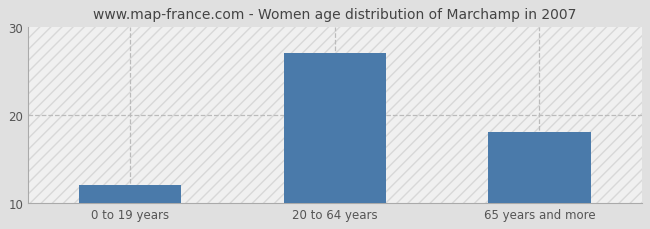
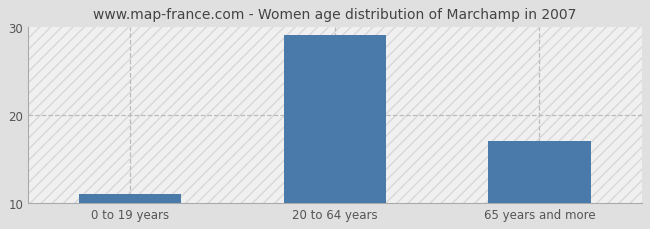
0 to 19 years: 12 -> 11
20 to 64 years: 27 -> 29
65 years and more: 18 -> 17
